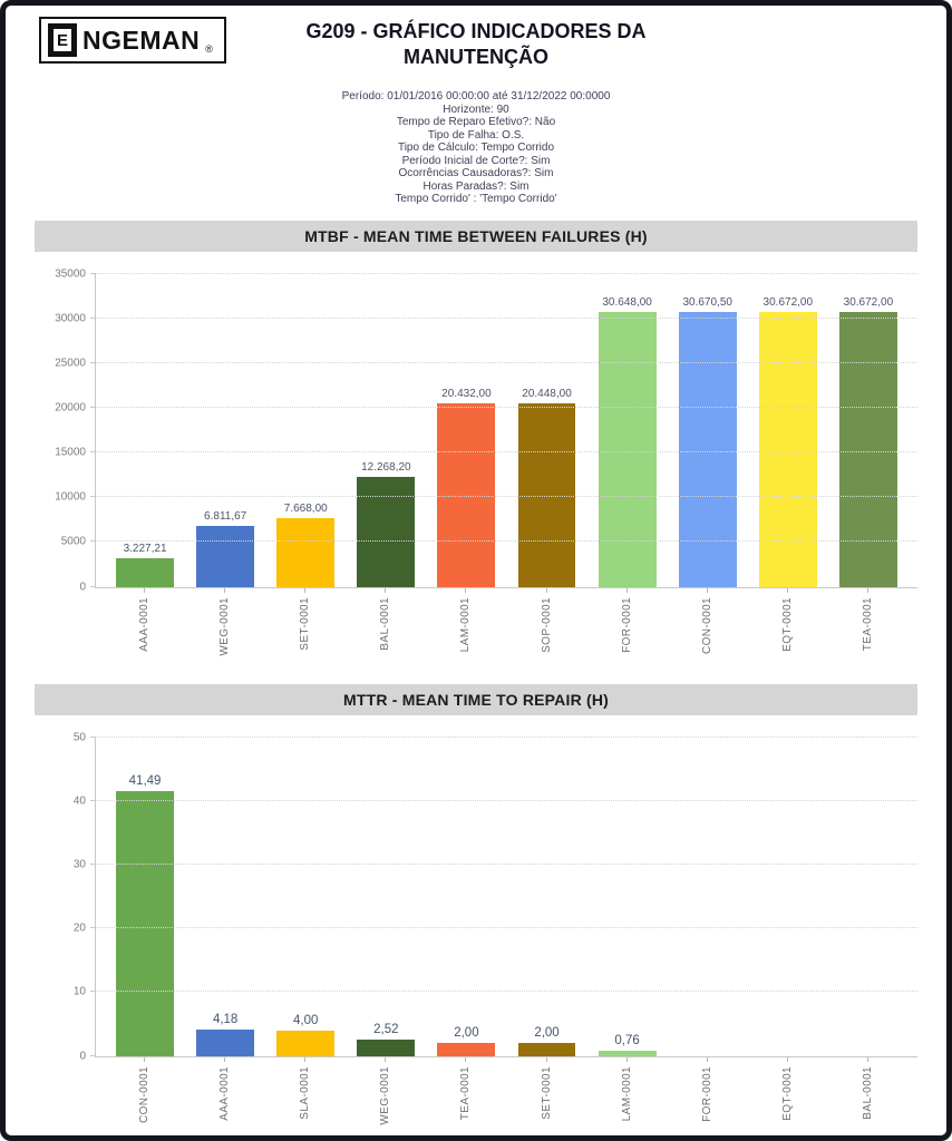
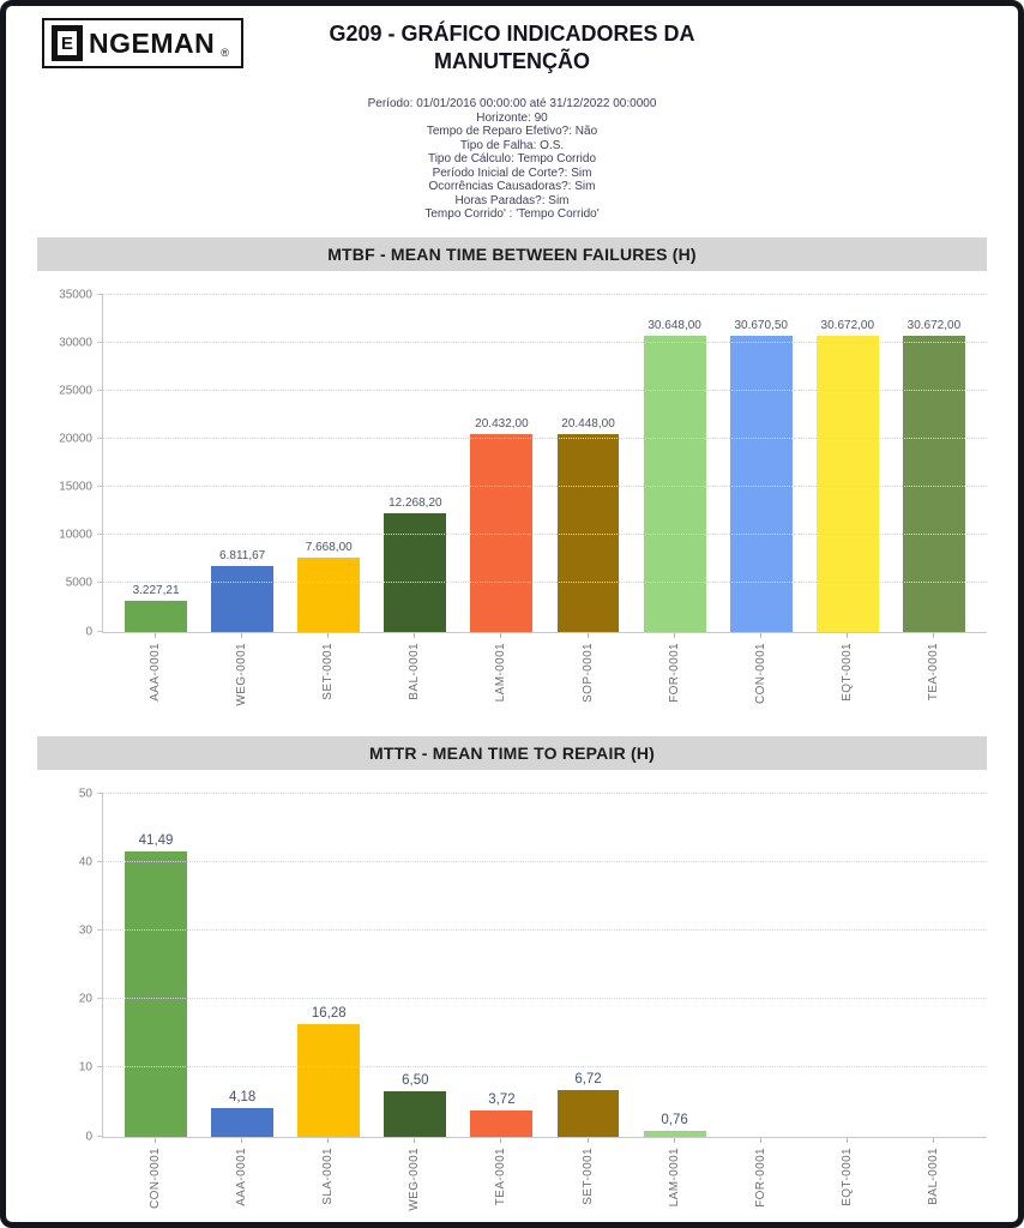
MTTR - MEAN TIME TO REPAIR (H)/SLA-0001: 4,00 -> 16,28
MTTR - MEAN TIME TO REPAIR (H)/WEG-0001: 2,52 -> 6,50
MTTR - MEAN TIME TO REPAIR (H)/TEA-0001: 2,00 -> 3,72
MTTR - MEAN TIME TO REPAIR (H)/SET-0001: 2,00 -> 6,72
